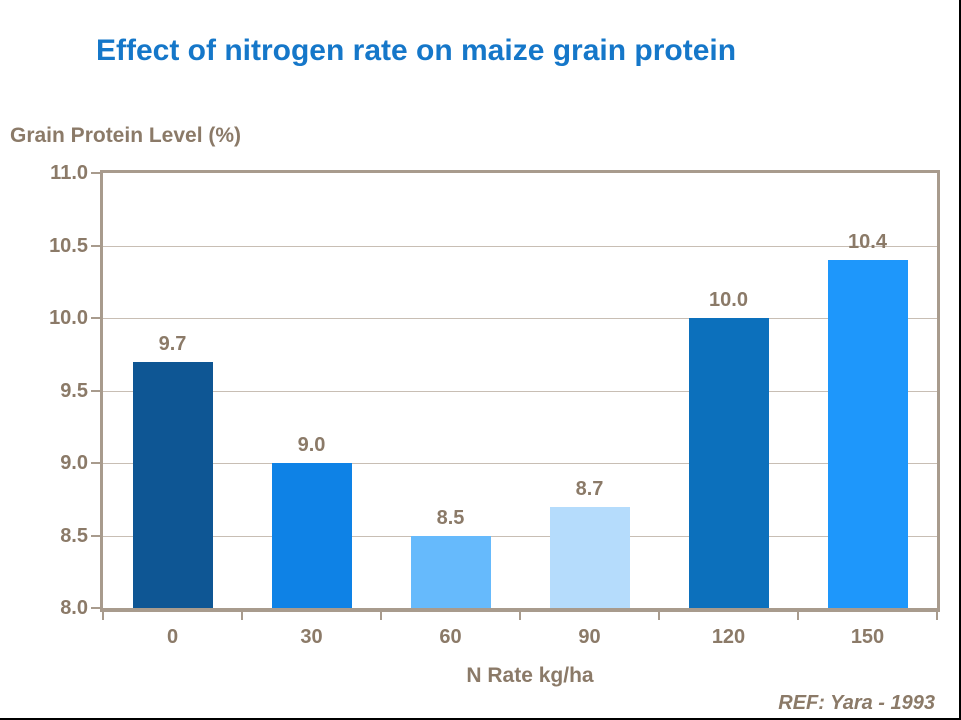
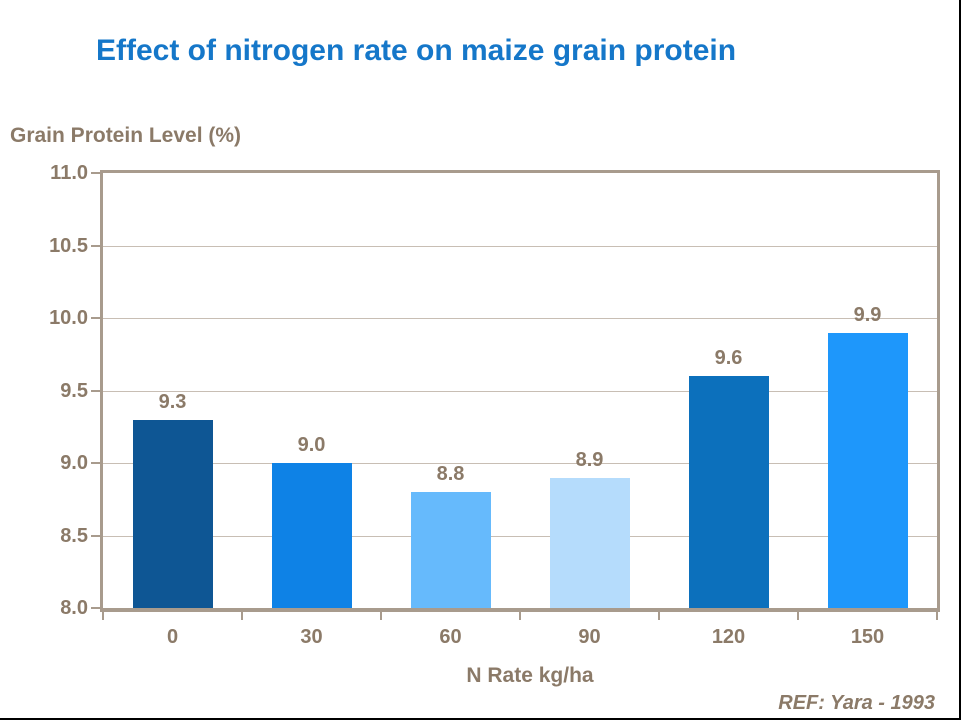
0: 9.7 -> 9.3
60: 8.5 -> 8.8
90: 8.7 -> 8.9
120: 10.0 -> 9.6
150: 10.4 -> 9.9
